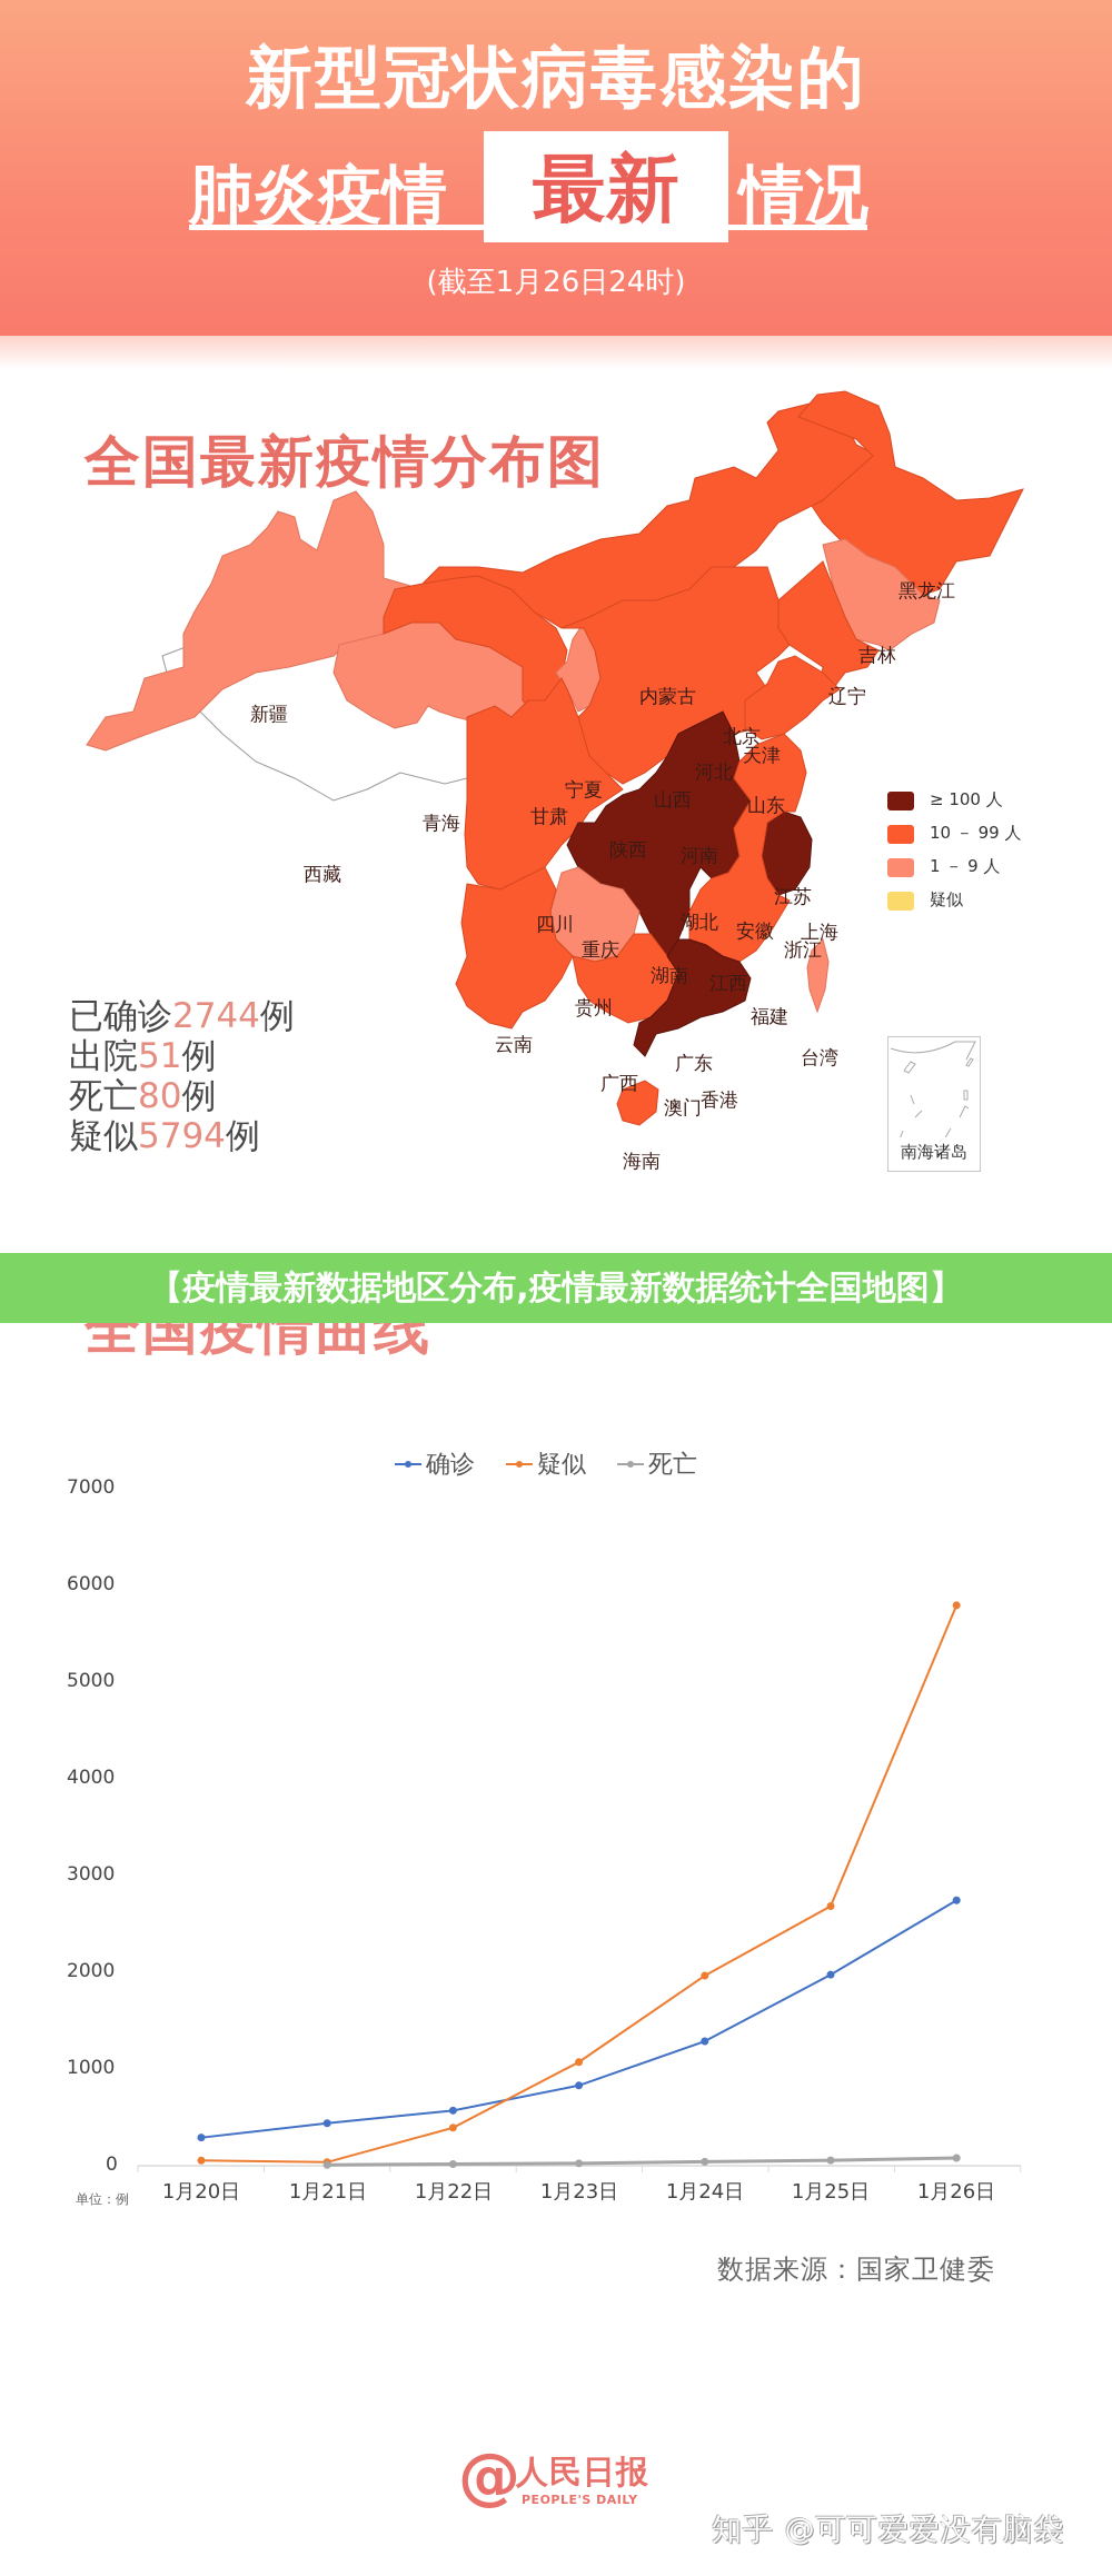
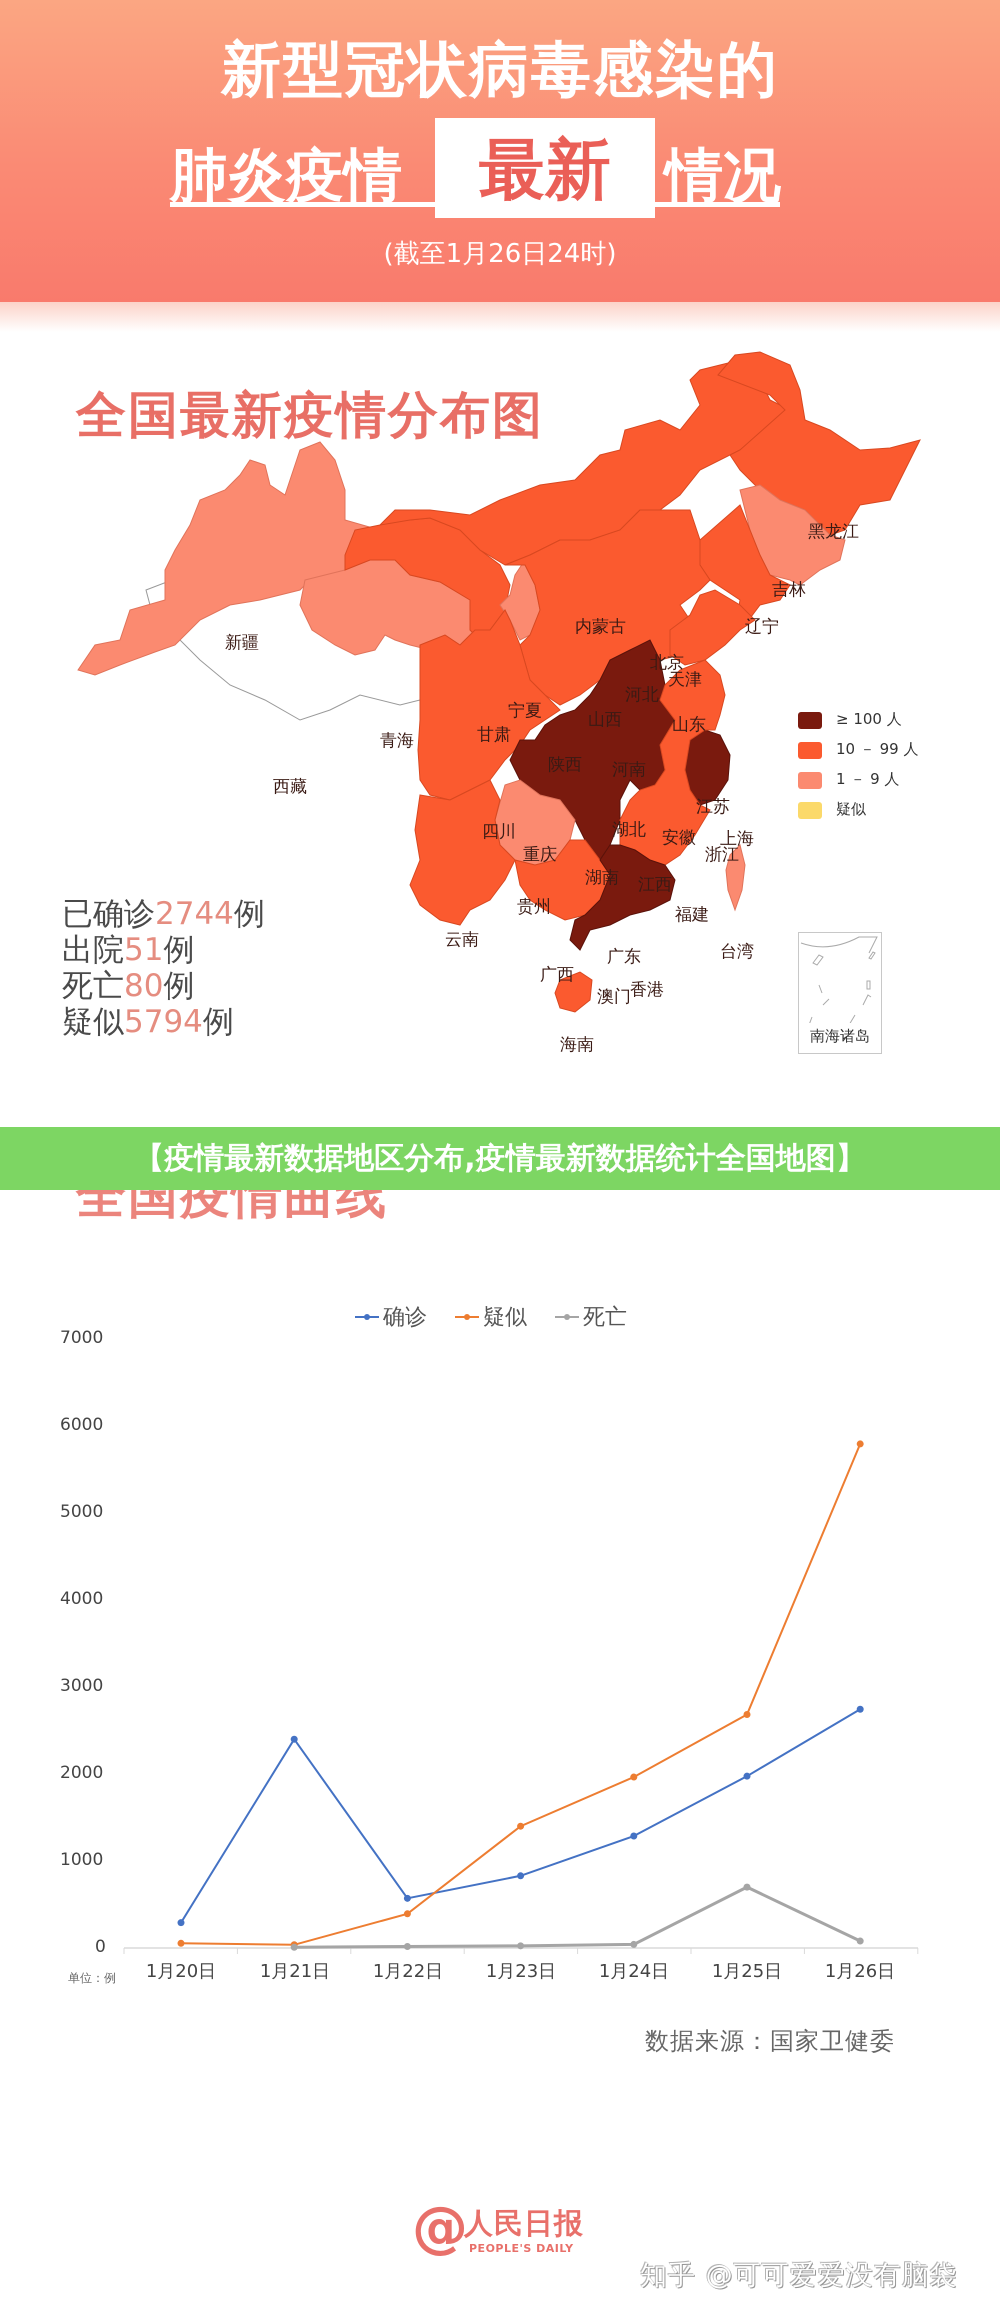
确诊/1月21日: 400 -> 2400
疑似/1月23日: 1100 -> 1400
死亡/1月25日: 100 -> 700
